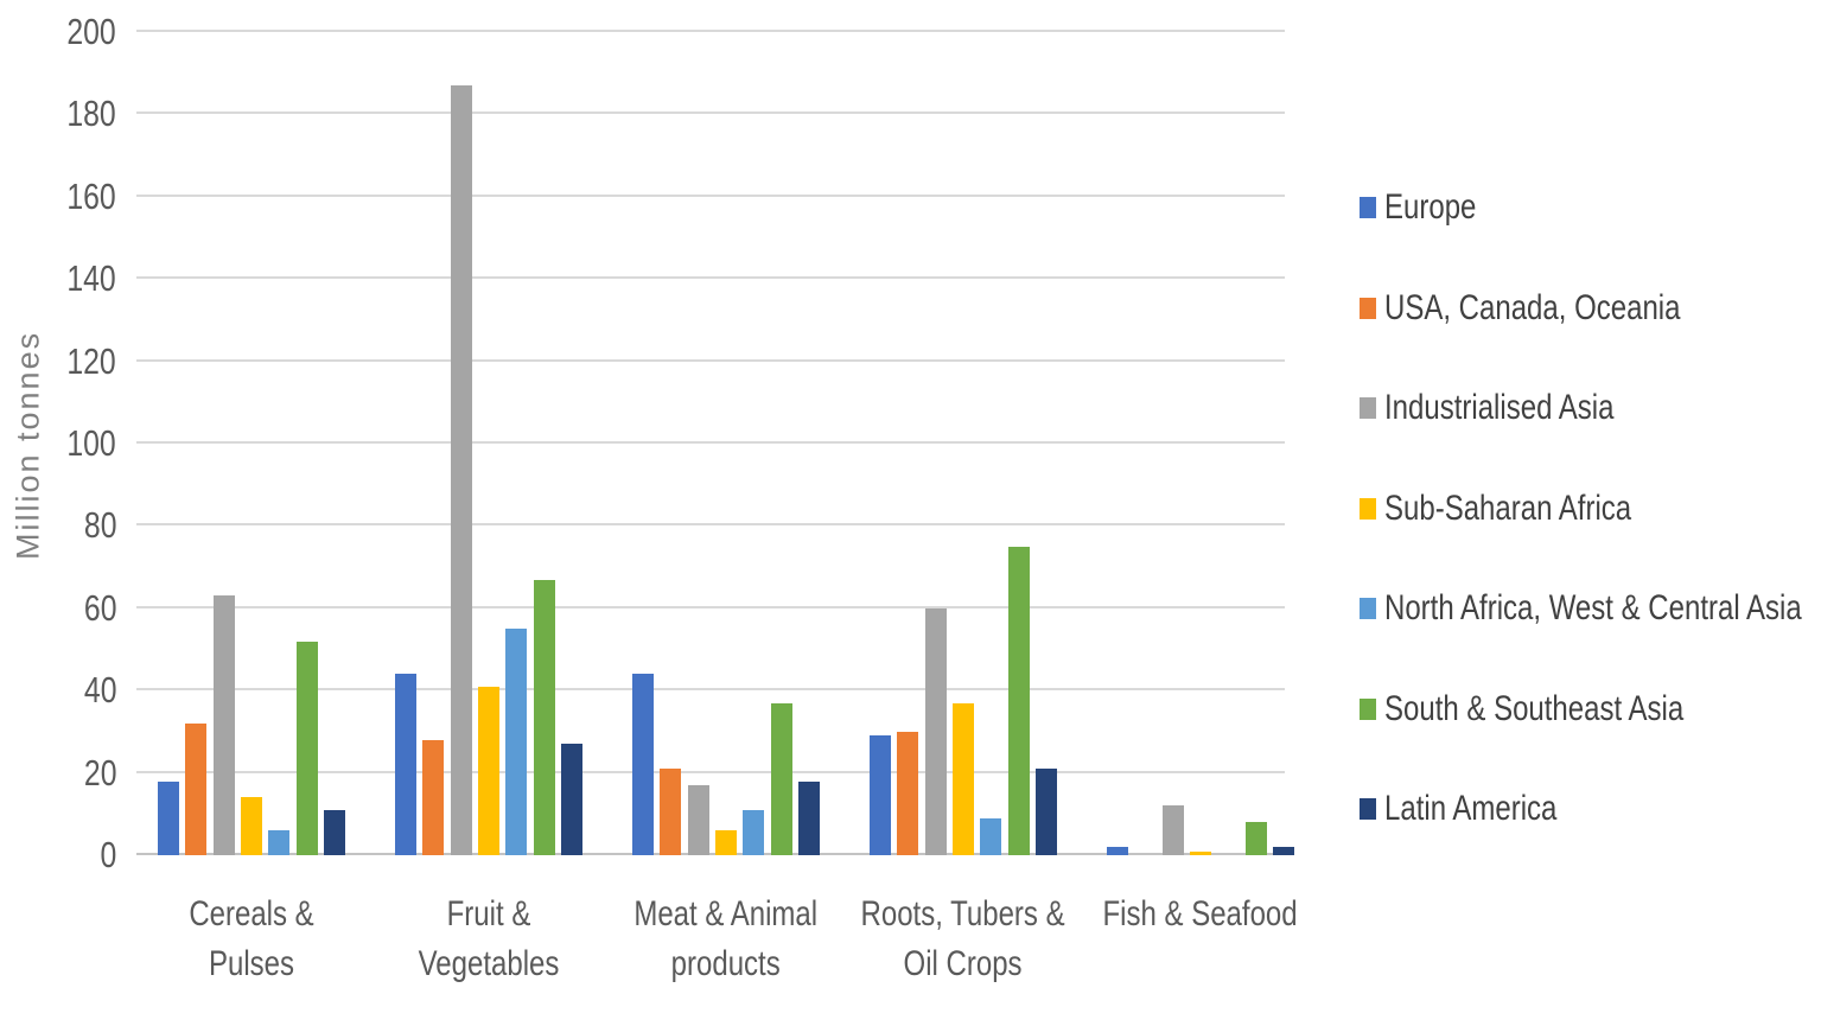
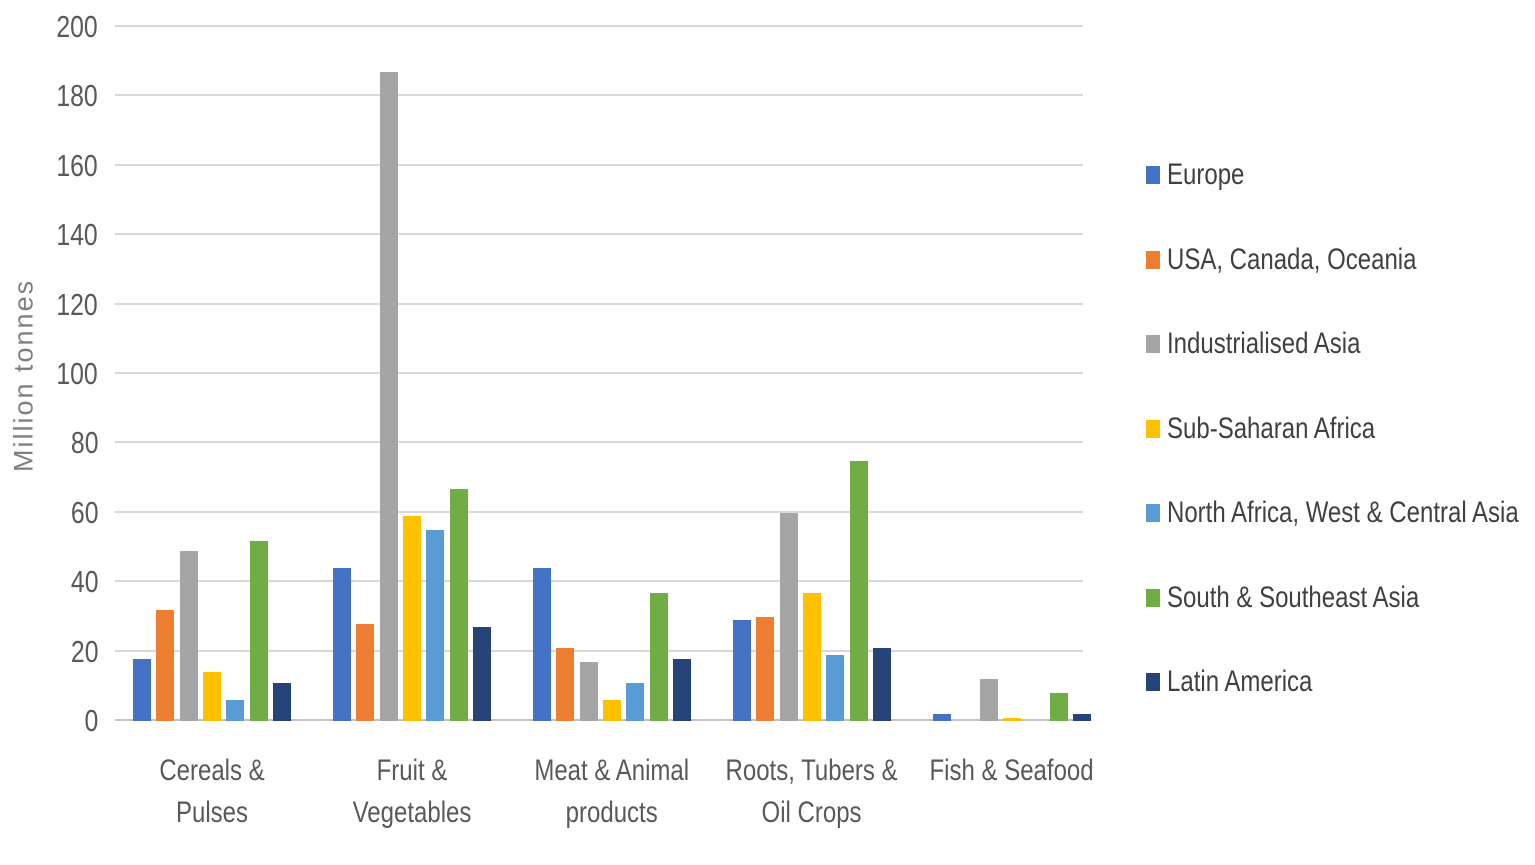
Industrialised Asia/Cereals & Pulses: 63 -> 49
Sub-Saharan Africa/Fruit & Vegetables: 41 -> 59
North Africa, West & Central Asia/Roots, Tubers & Oil Crops: 9 -> 19
